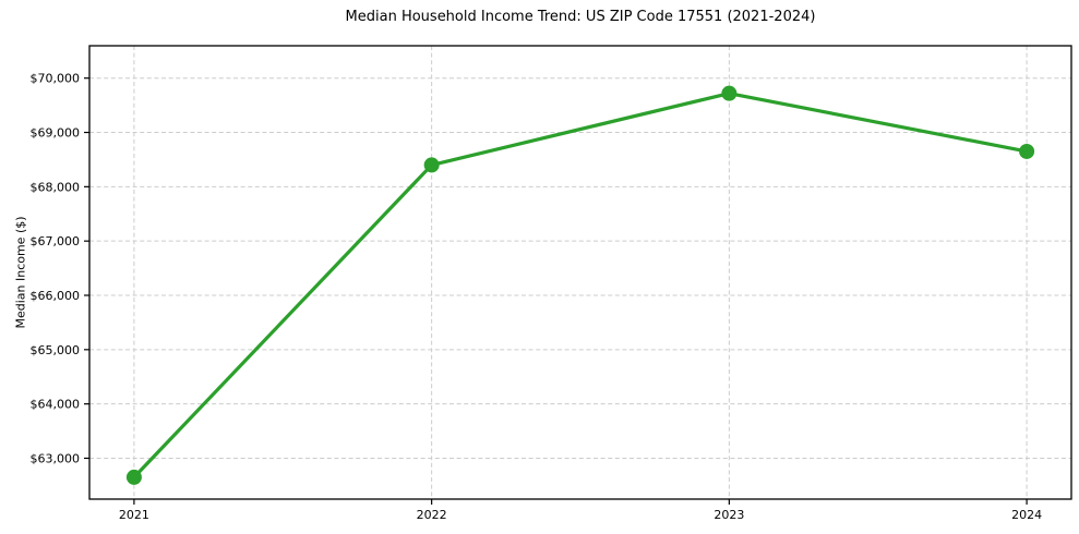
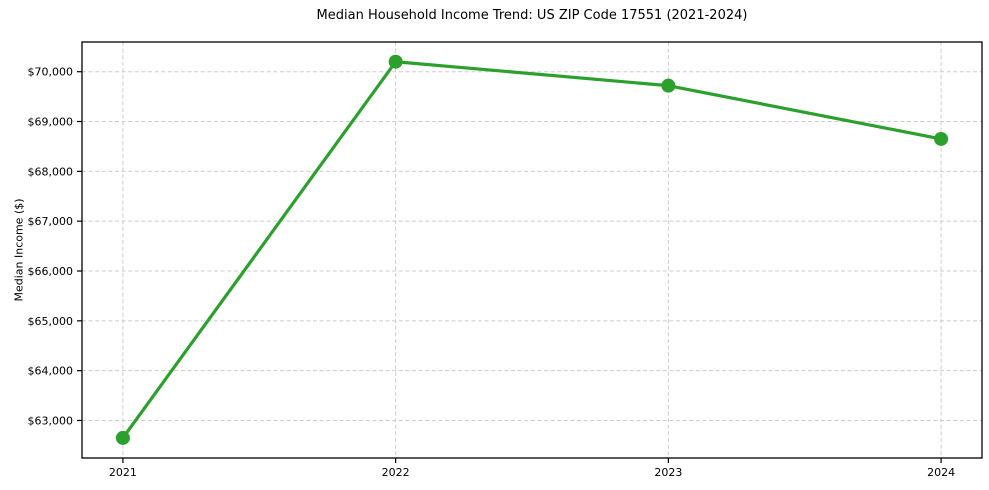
2022: $68400 -> $70200
